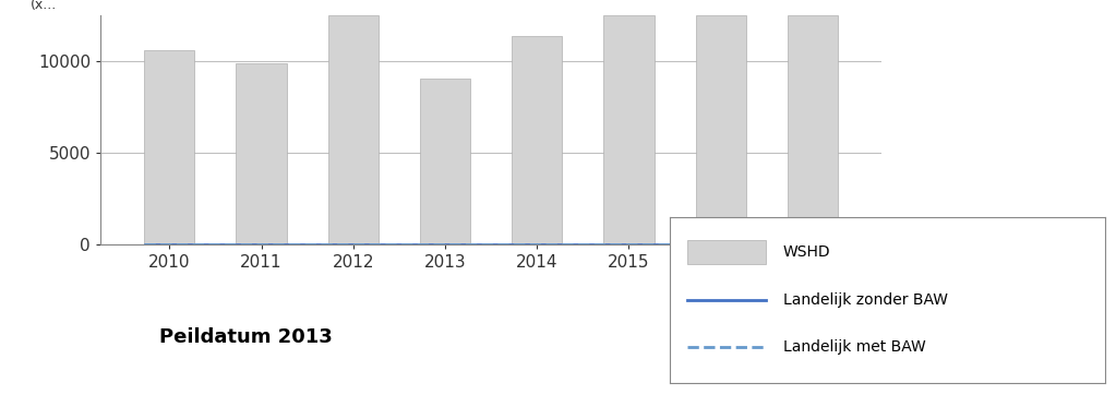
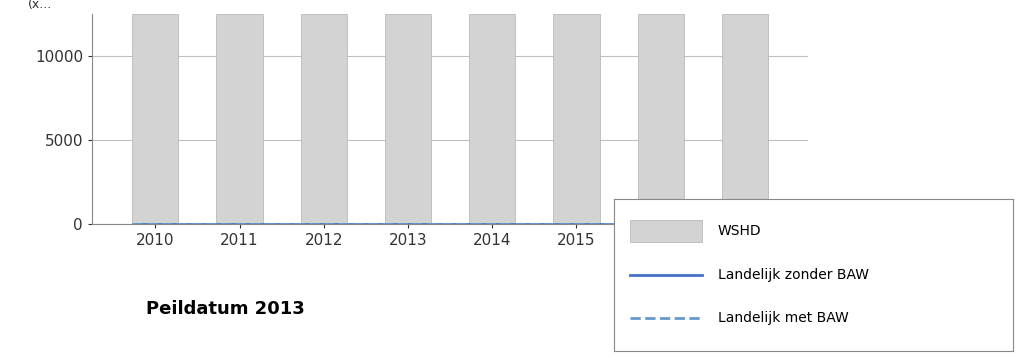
2010: 10600 -> 12500
2011: 9900 -> 12500
2013: 9100 -> 12500
2014: 11400 -> 12500
